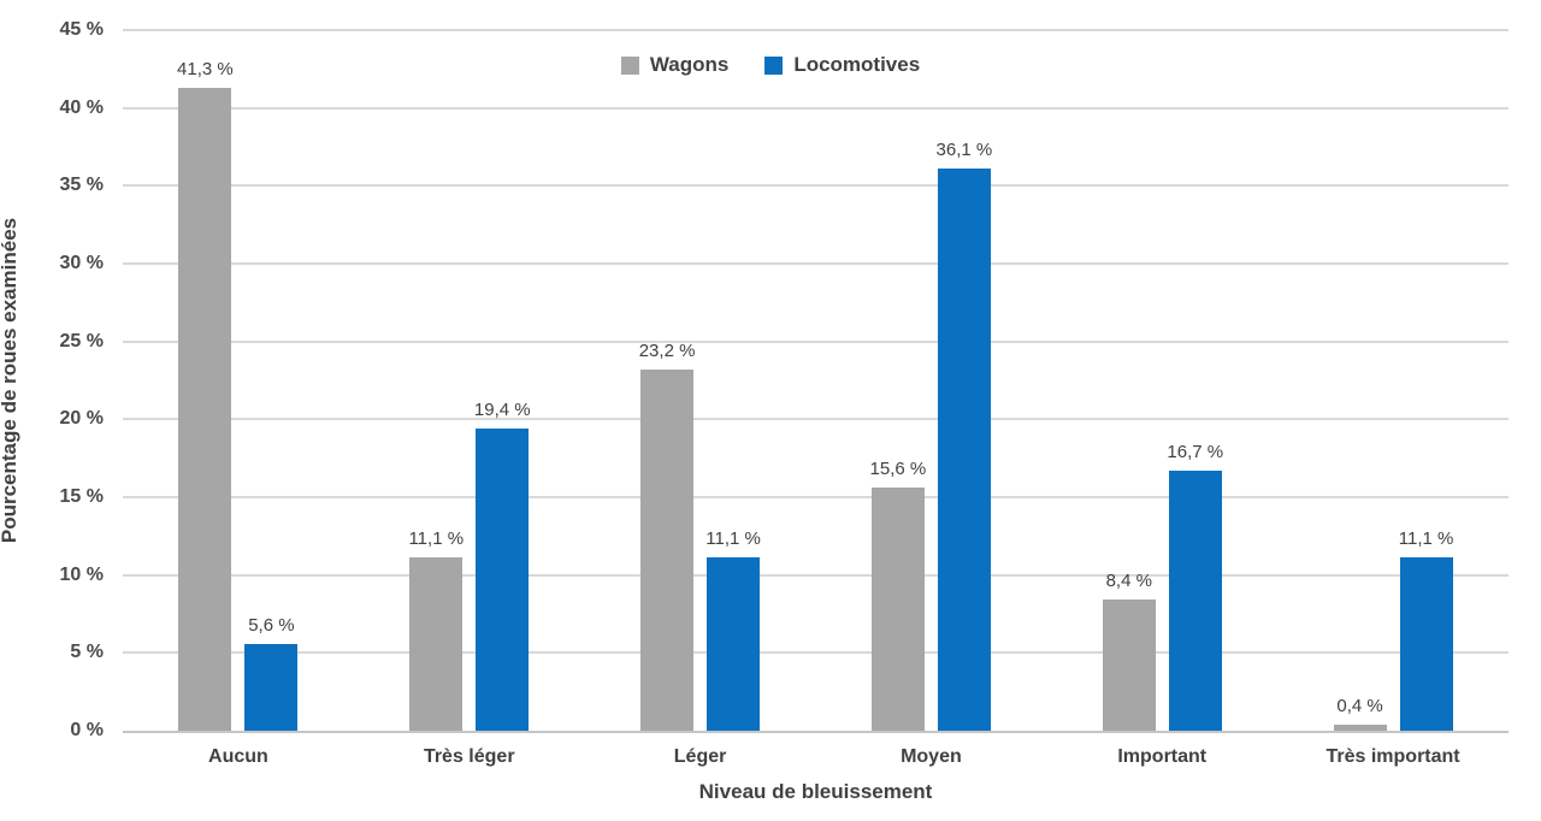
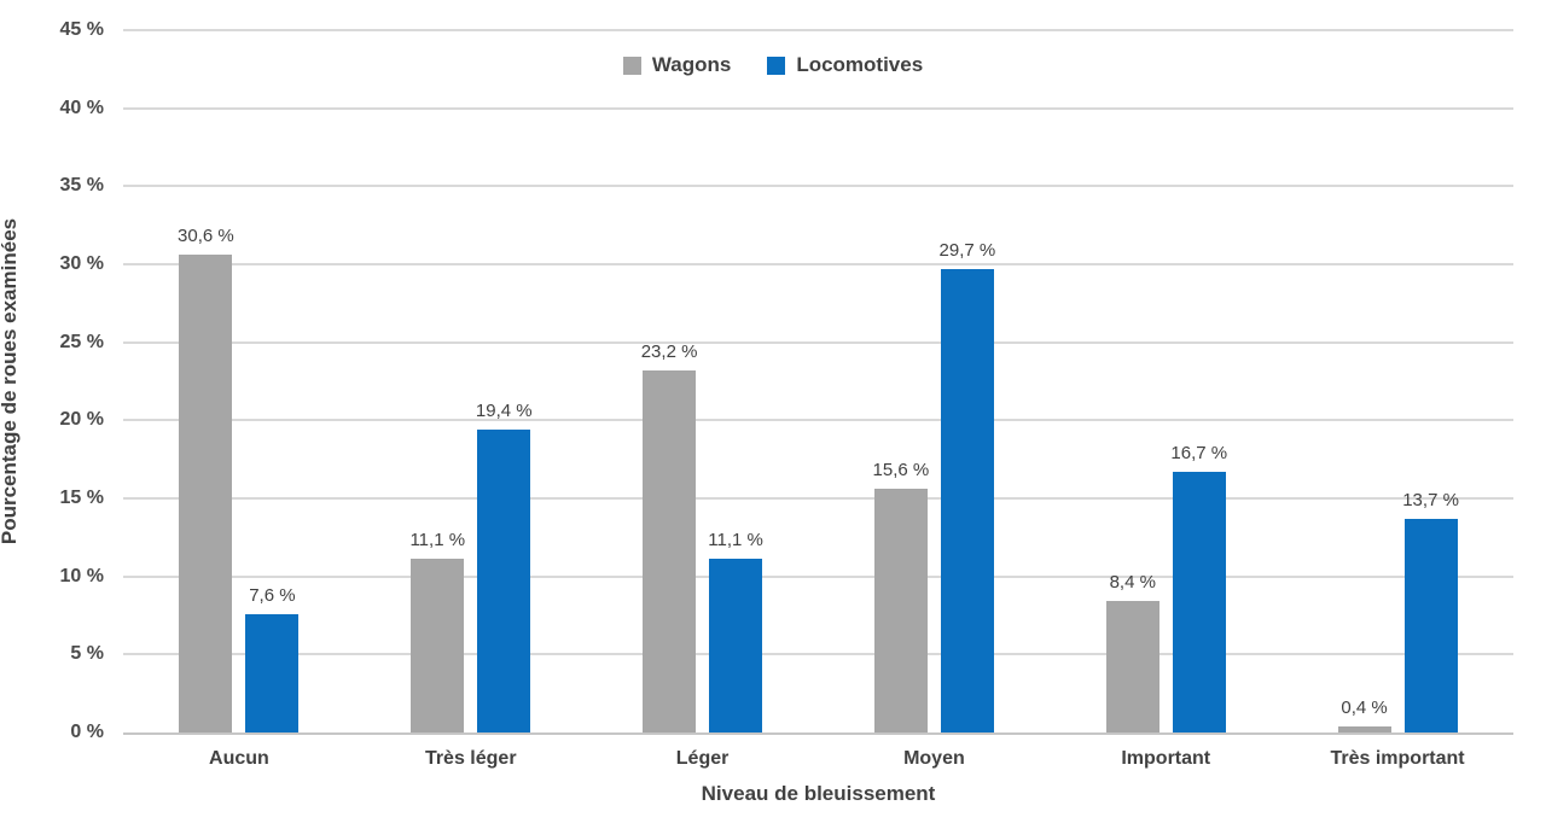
Wagons/Aucun: 41,3 -> 30,6
Locomotives/Aucun: 5,6 -> 7,6
Locomotives/Moyen: 36,1 -> 29,7
Locomotives/Très important: 11,1 -> 13,7
